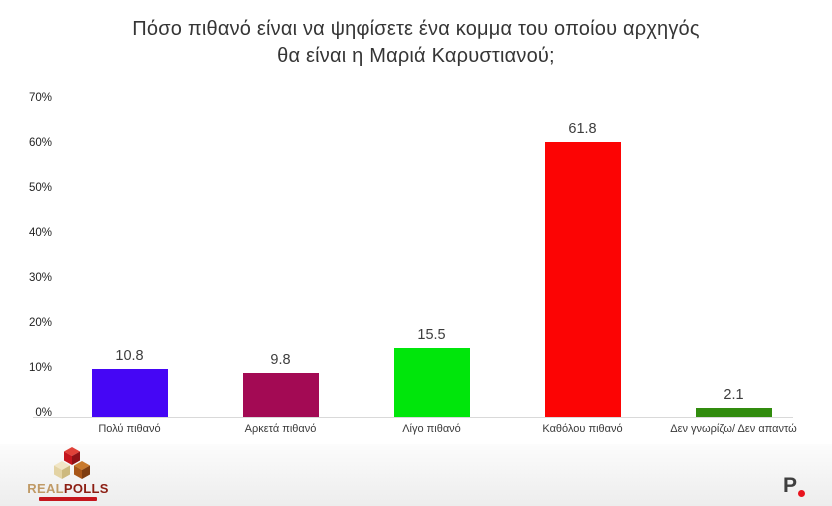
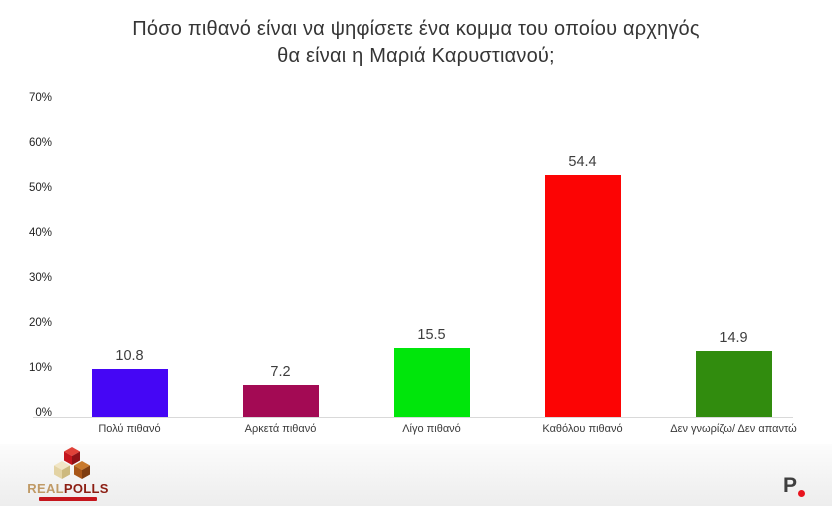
Αρκετά πιθανό: 9.8 -> 7.2
Καθόλου πιθανό: 61.8 -> 54.4
Δεν γνωρίζω/ Δεν απαντώ: 2.1 -> 14.9
